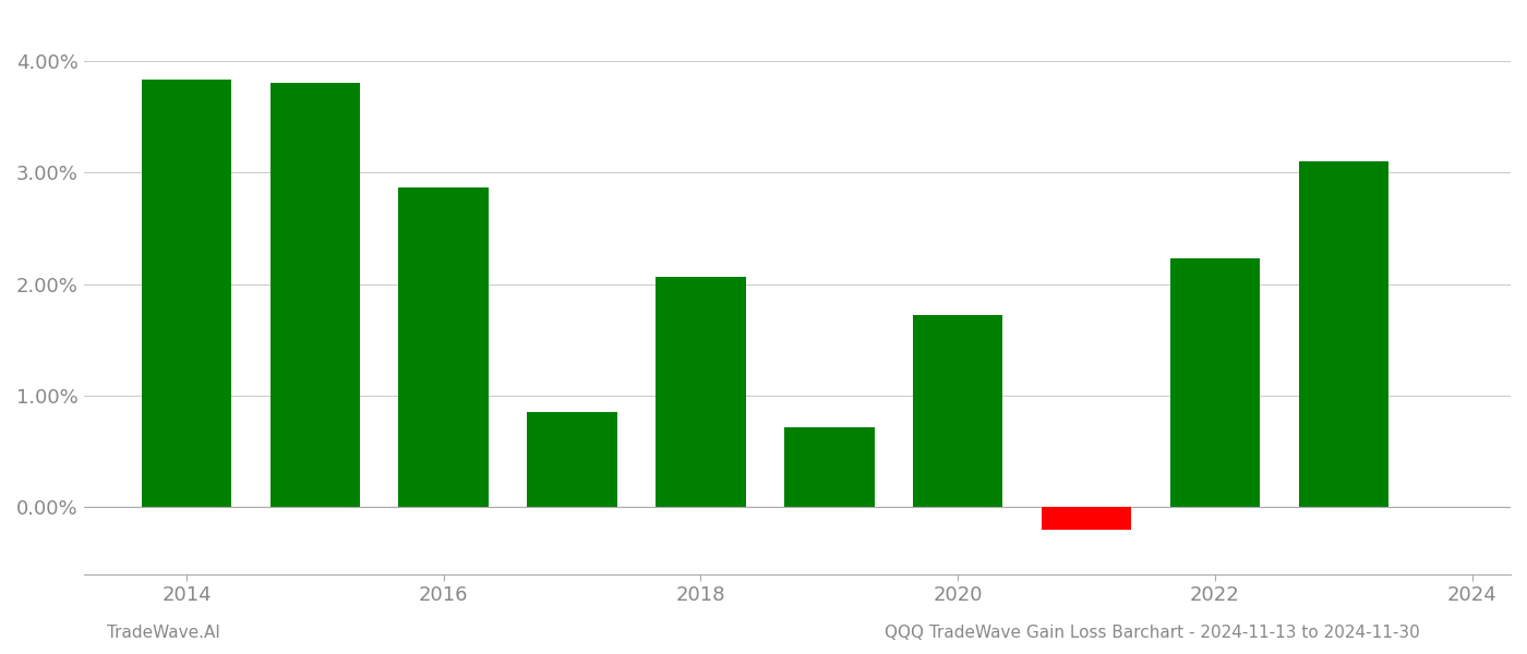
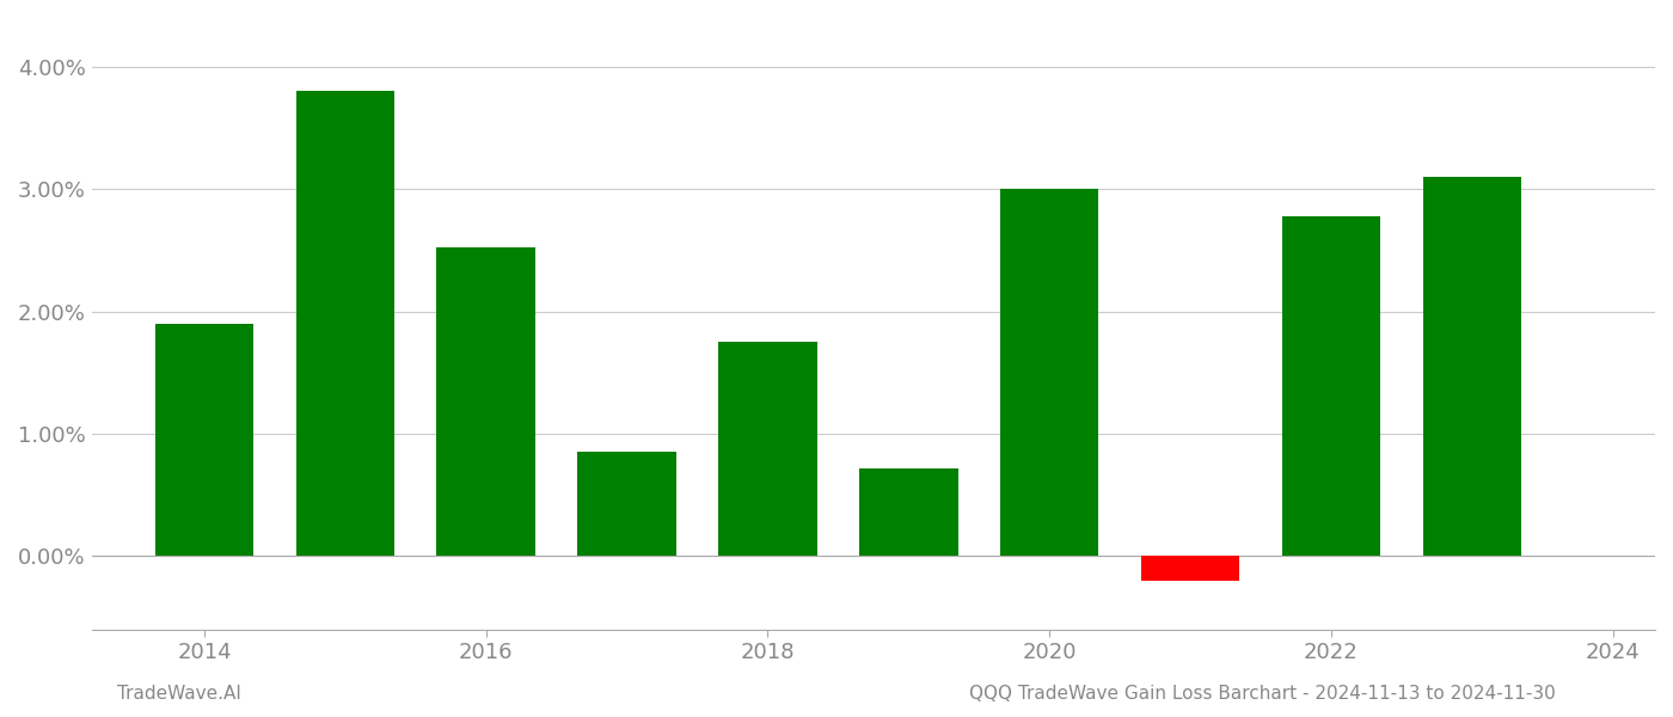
2014: 3.83% -> 1.90%
2016: 2.87% -> 2.52%
2018: 2.06% -> 1.75%
2020: 1.72% -> 3.00%
2022: 2.23% -> 2.78%
